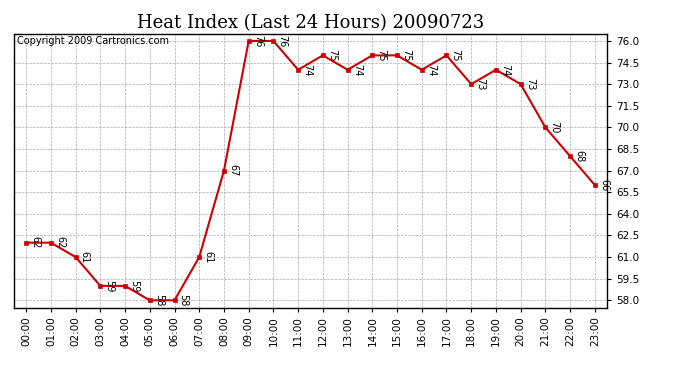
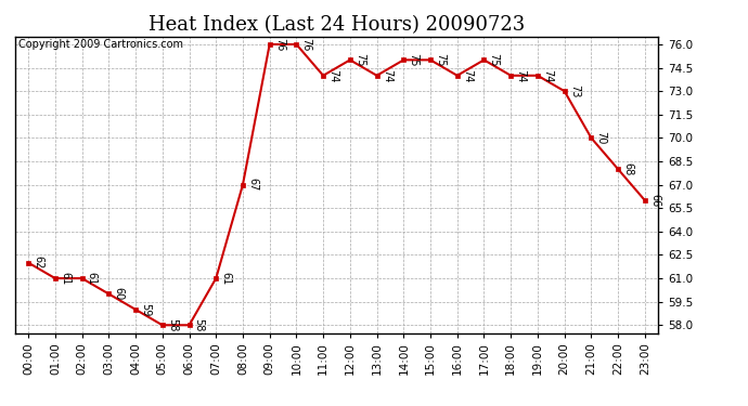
01:00: 62 -> 61
03:00: 59 -> 60
18:00: 73 -> 74
